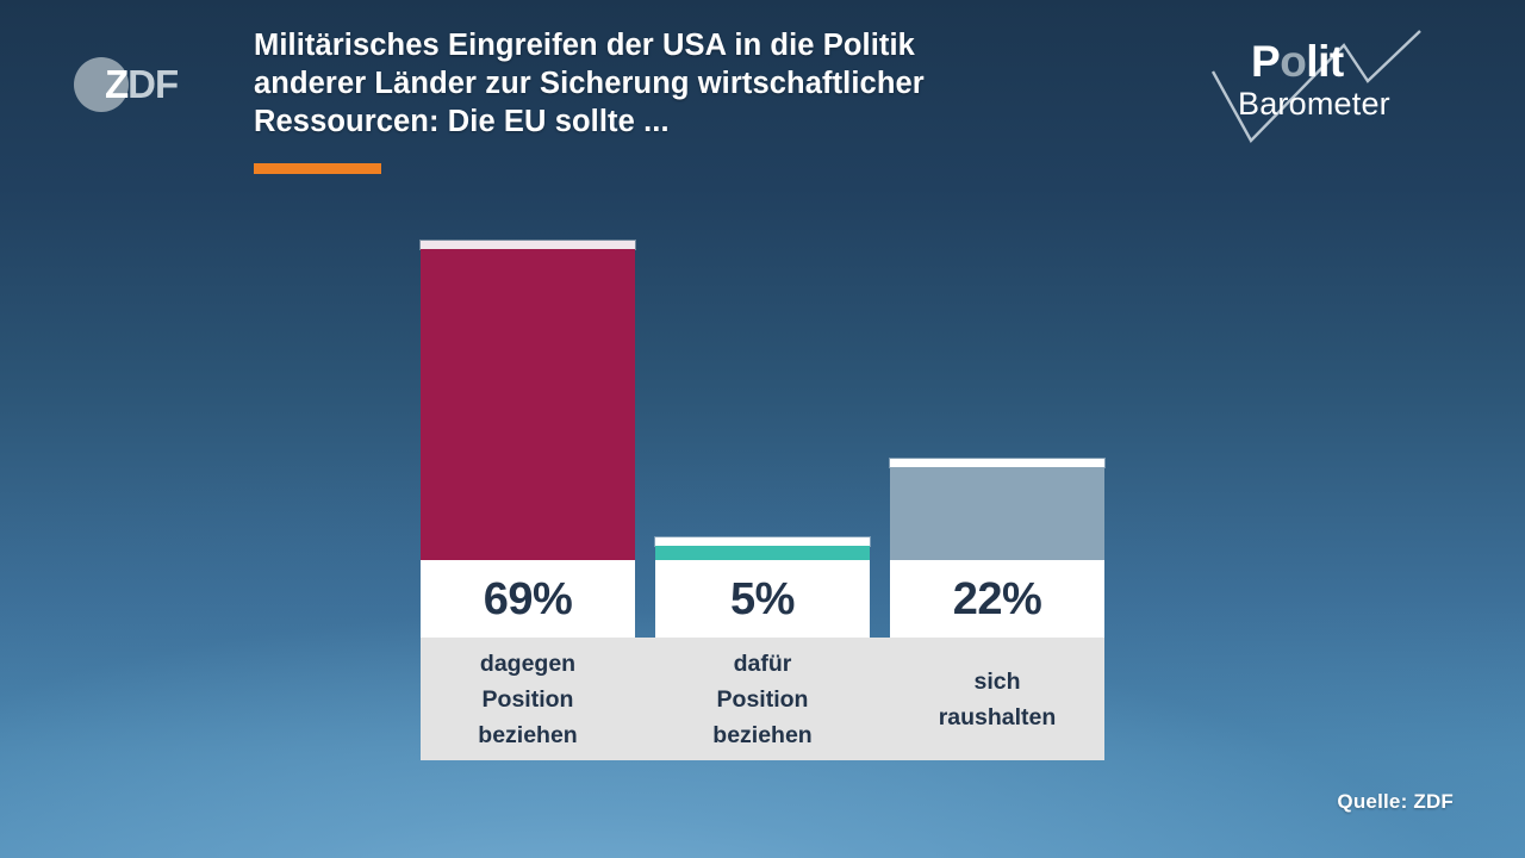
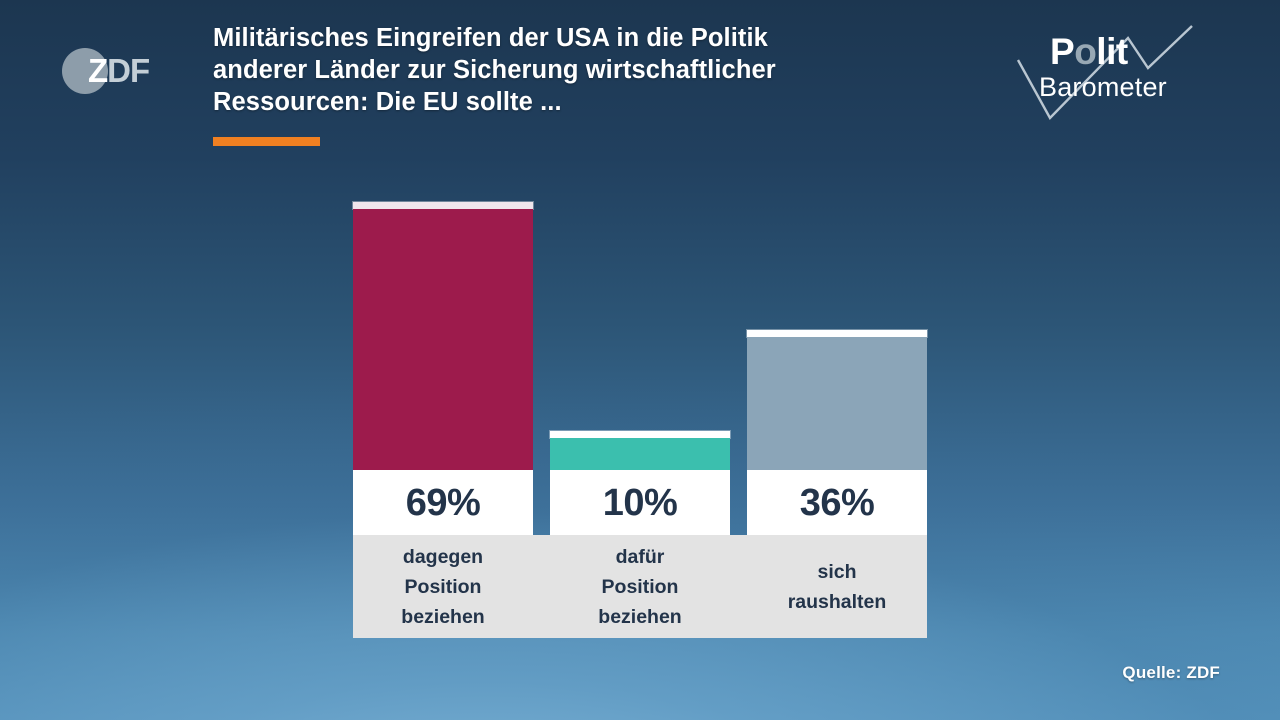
dafür Position beziehen: 5% -> 10%
sich raushalten: 22% -> 36%
